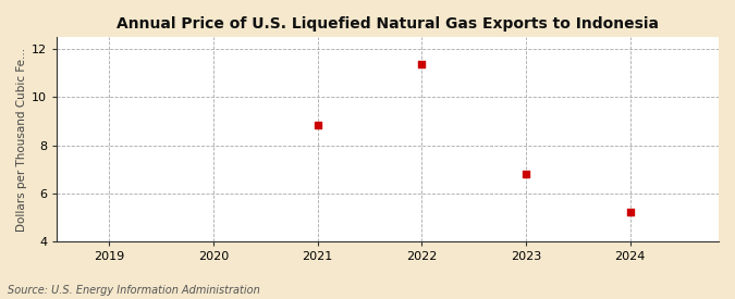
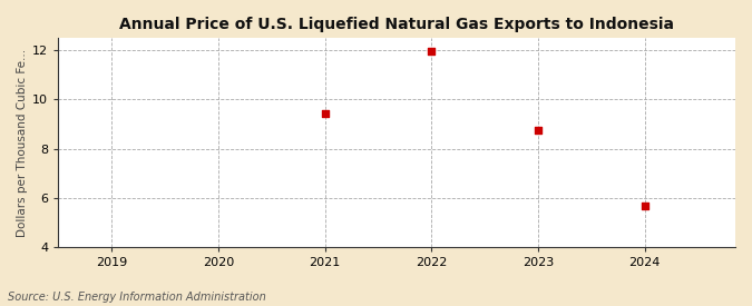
2021: 8.85 -> 9.45
2022: 11.38 -> 11.95
2023: 6.82 -> 8.75
2024: 5.22 -> 5.65
